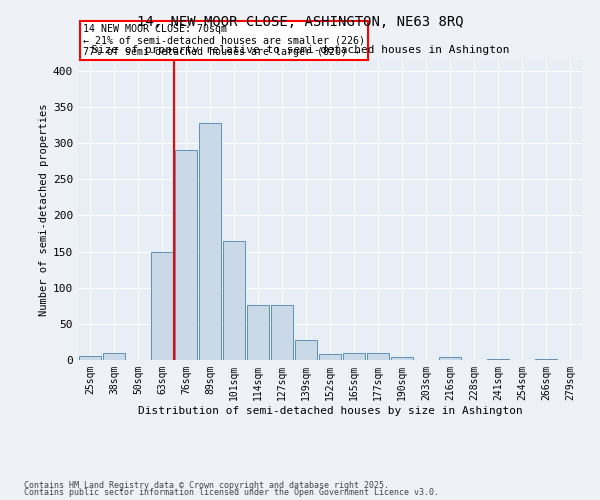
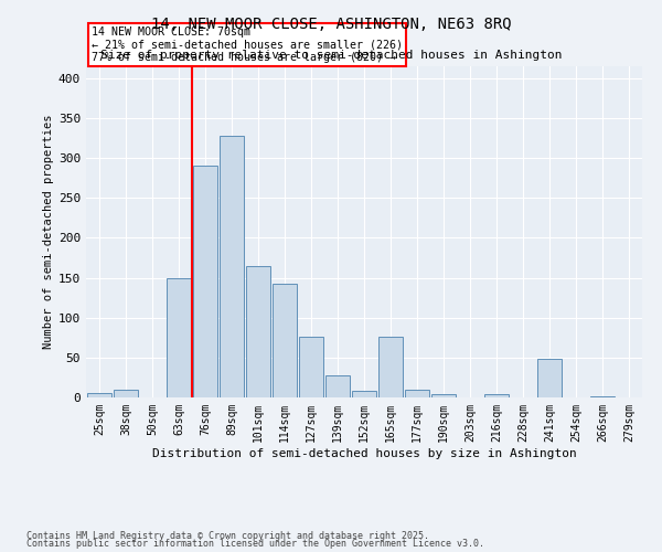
114sqm: 76 -> 142
165sqm: 10 -> 76
241sqm: 1 -> 48
